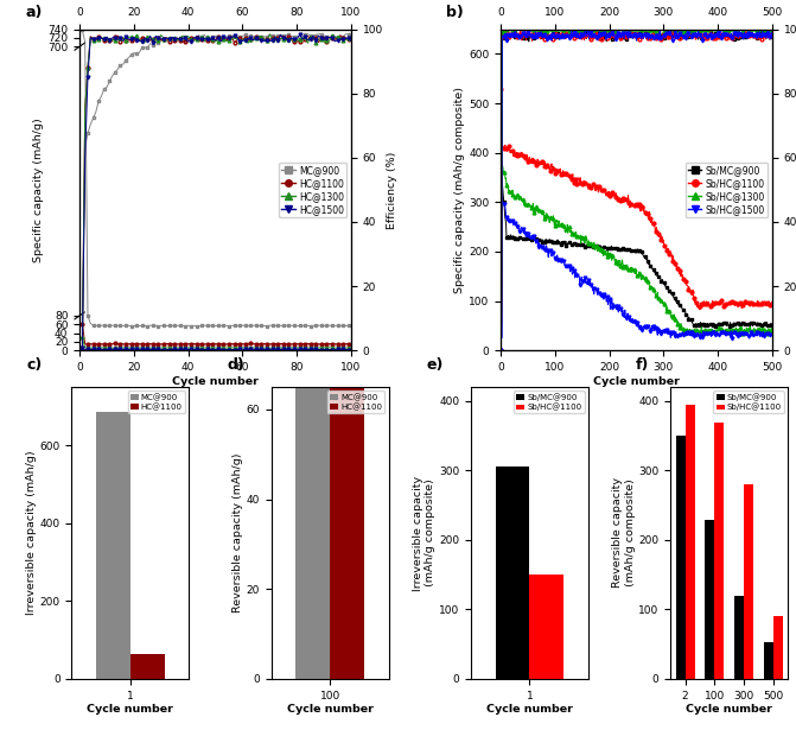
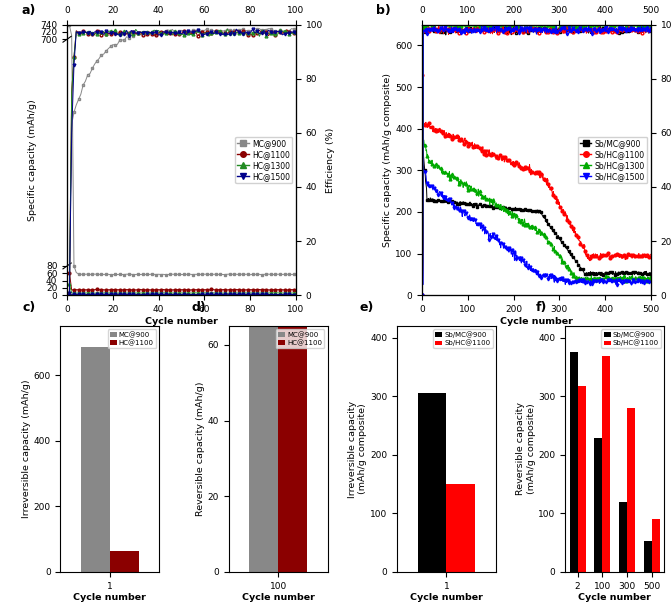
Sb/MC@900/2: 350 -> 376
Sb/HC@1100/2: 395 -> 318
